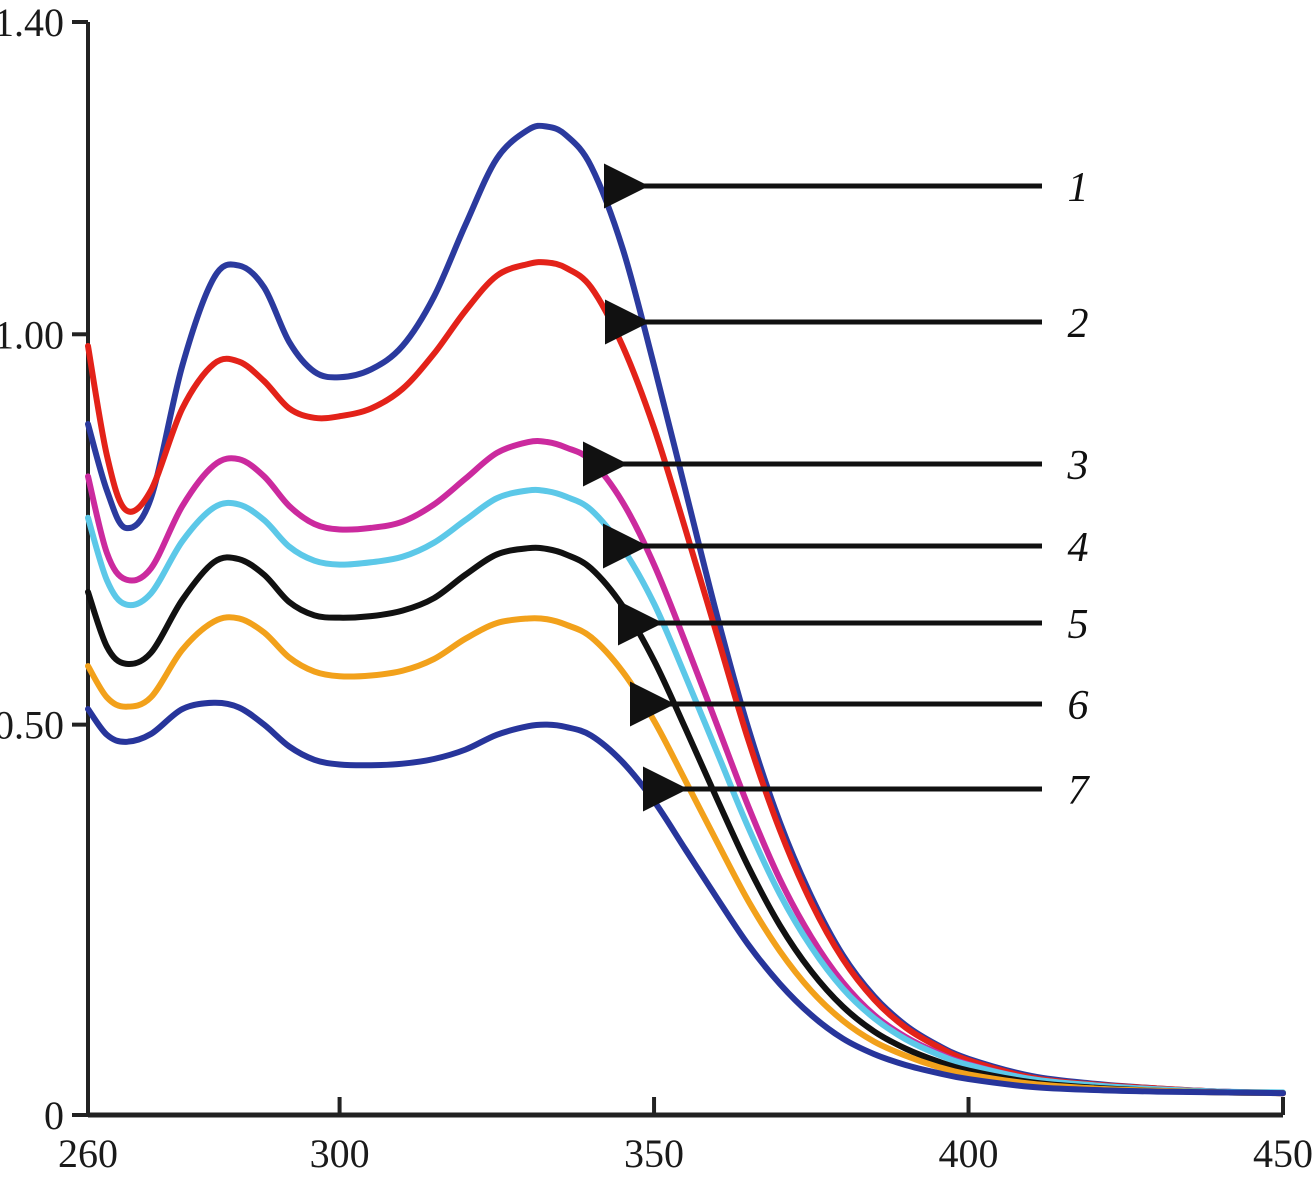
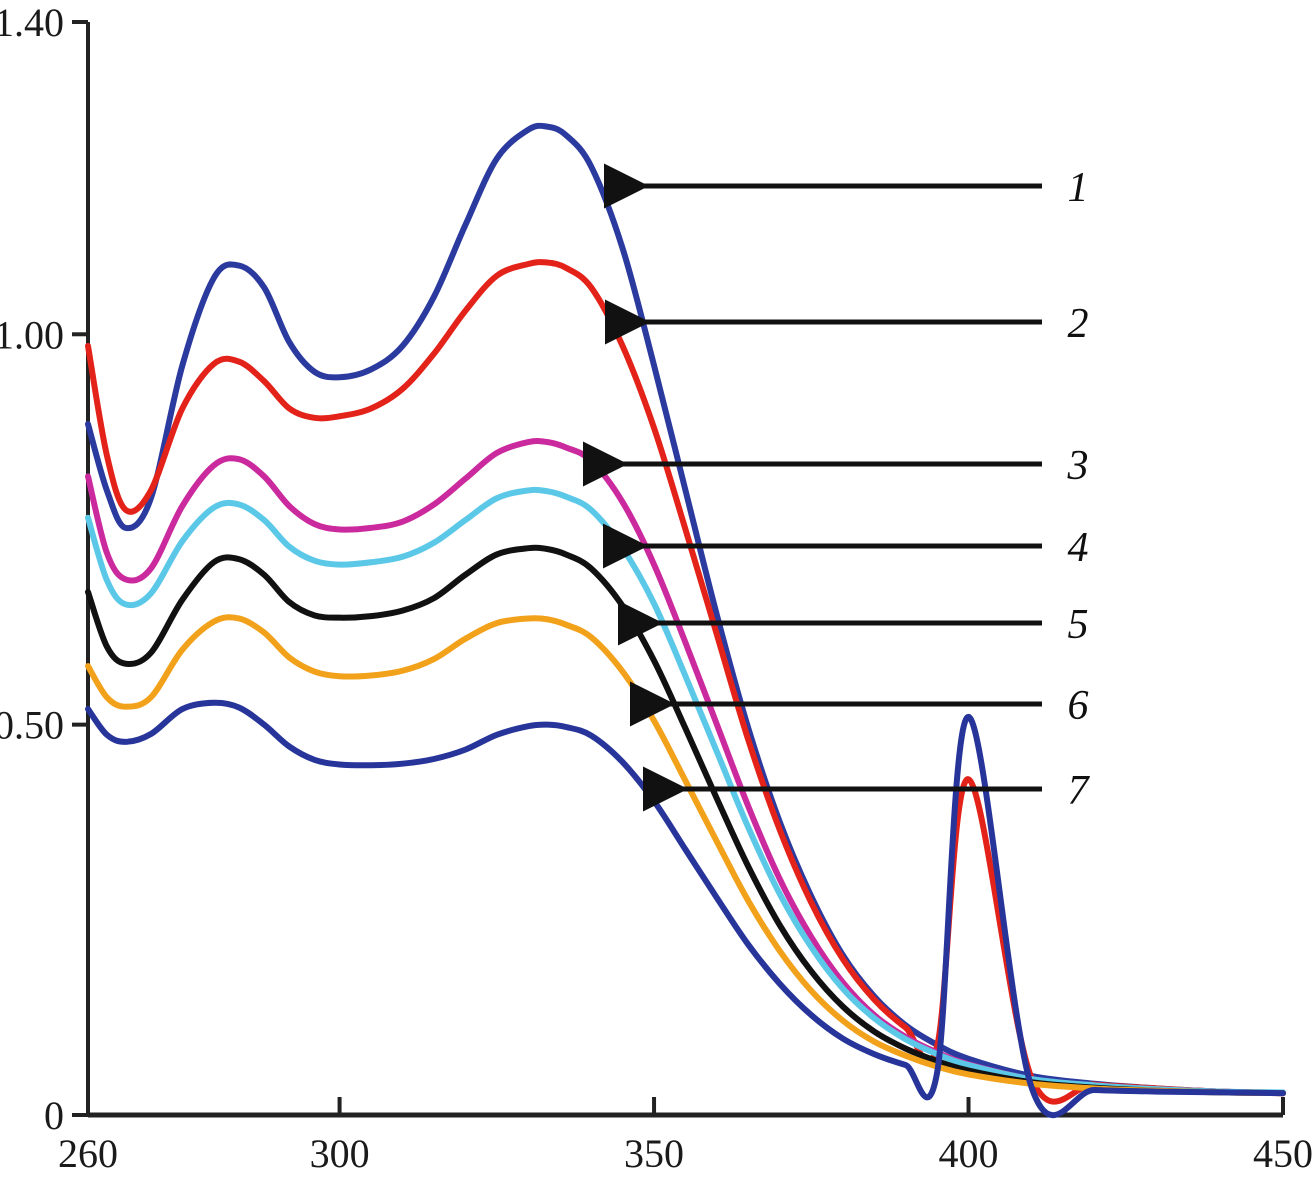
2/400: 0.07 -> 0.43
7/400: 0.05 -> 0.51
